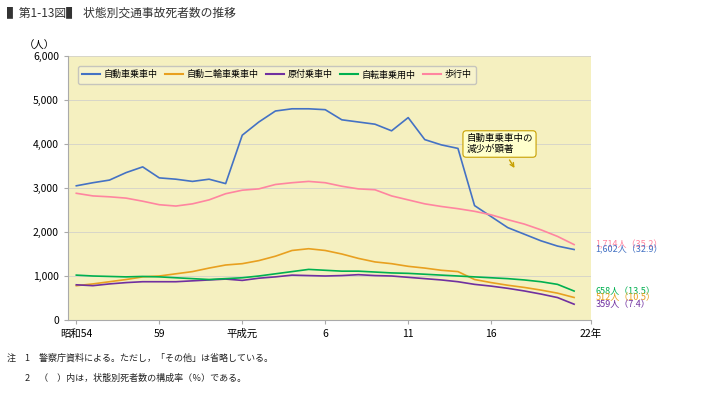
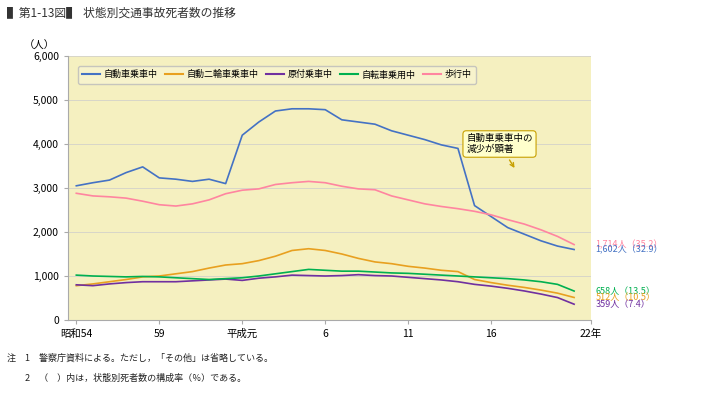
自動車乗車中/11: 4,600 -> 4,200
